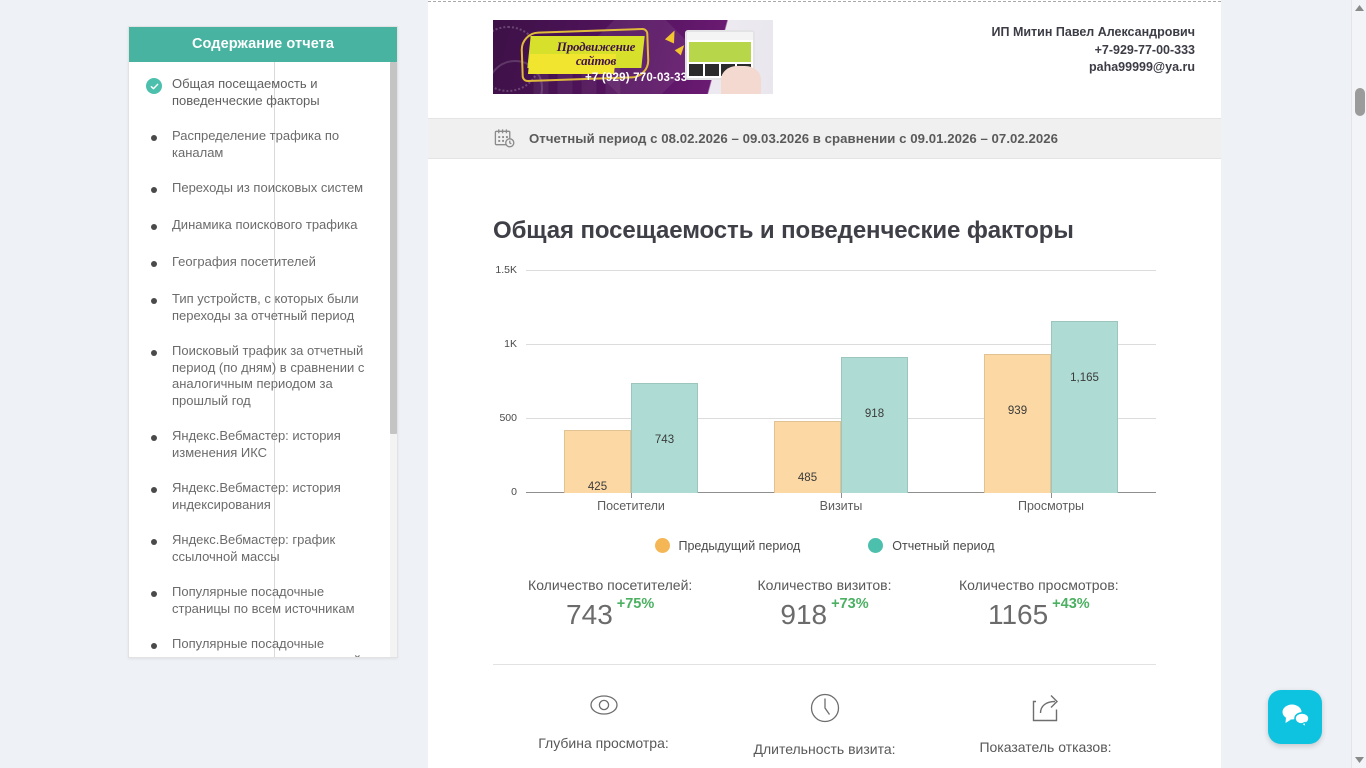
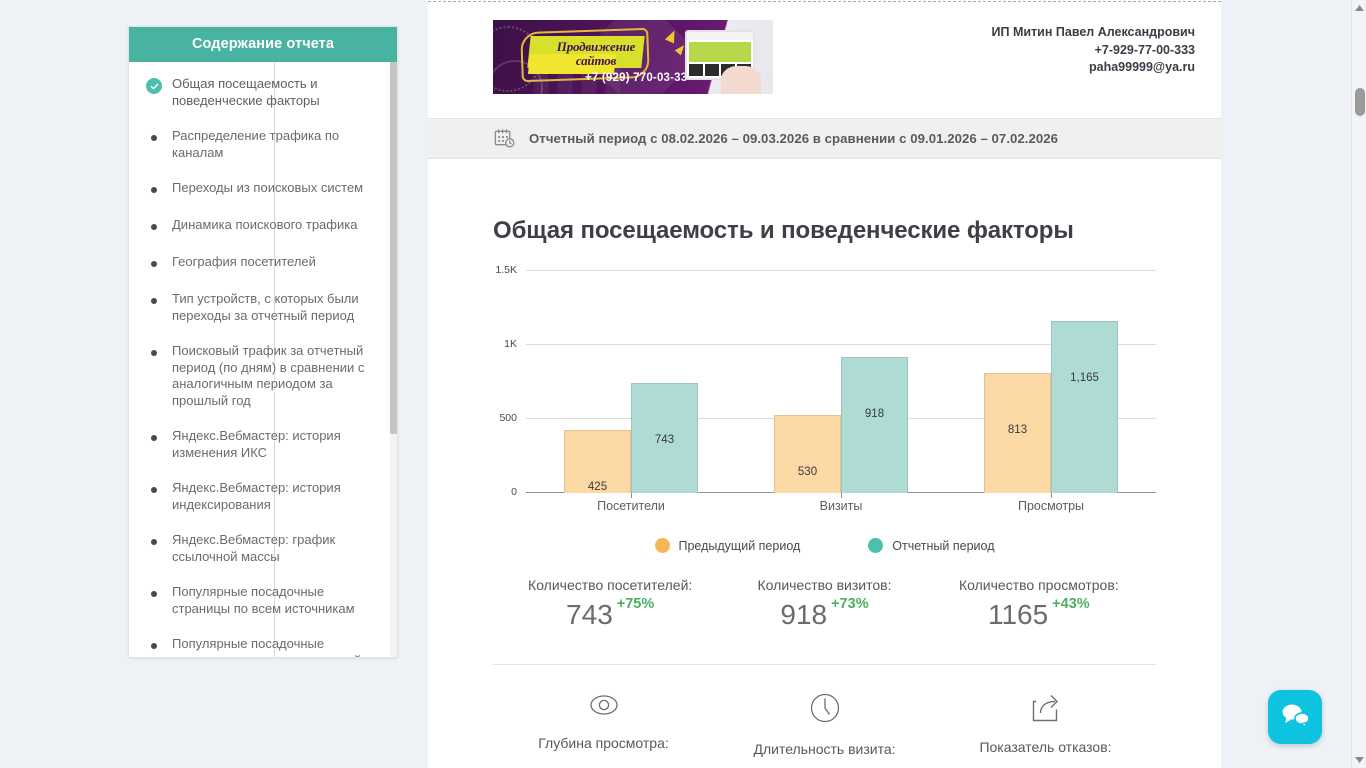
Предыдущий период/Визиты: 485 -> 530
Предыдущий период/Просмотры: 939 -> 813
